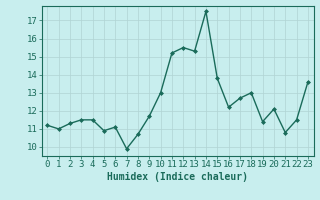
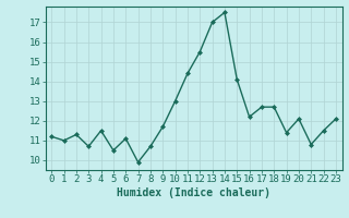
3: 11.5 -> 10.7
5: 10.9 -> 10.5
11: 15.2 -> 14.4
13: 15.3 -> 17.0
15: 13.8 -> 14.1
18: 13.0 -> 12.7
23: 13.6 -> 12.1
